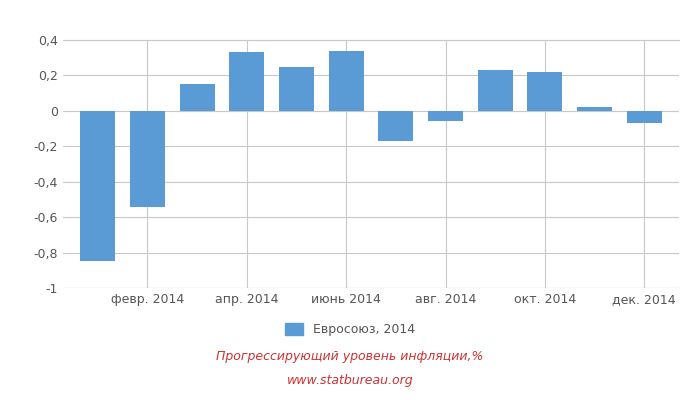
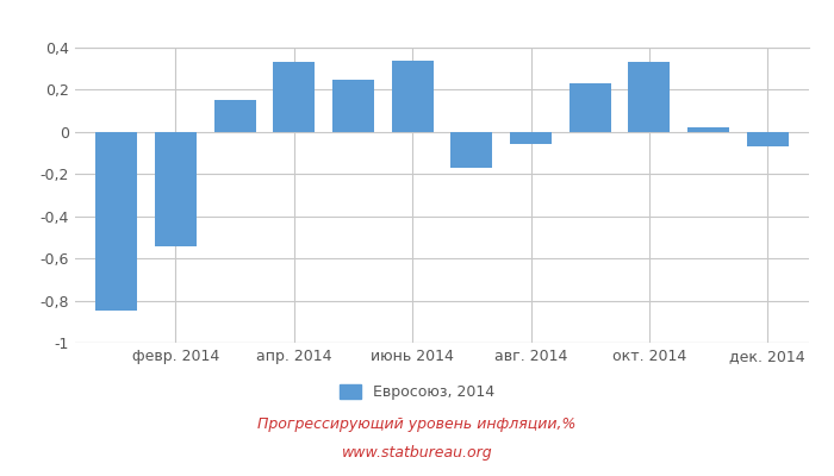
окт. 2014: 0,22 -> 0,33
